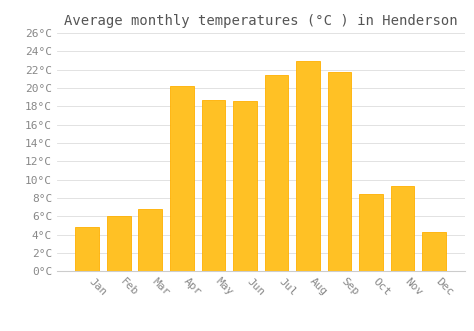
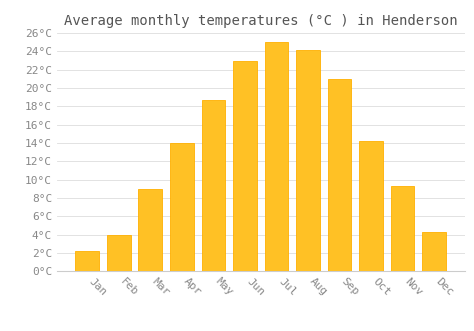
Jan: 4.8°C -> 2.2°C
Feb: 6.0°C -> 4.0°C
Mar: 6.8°C -> 9.0°C
Apr: 20.2°C -> 14.0°C
Jun: 18.6°C -> 23.0°C
Jul: 21.4°C -> 25.0°C
Aug: 23.0°C -> 24.2°C
Sep: 21.8°C -> 21.0°C
Oct: 8.4°C -> 14.2°C
